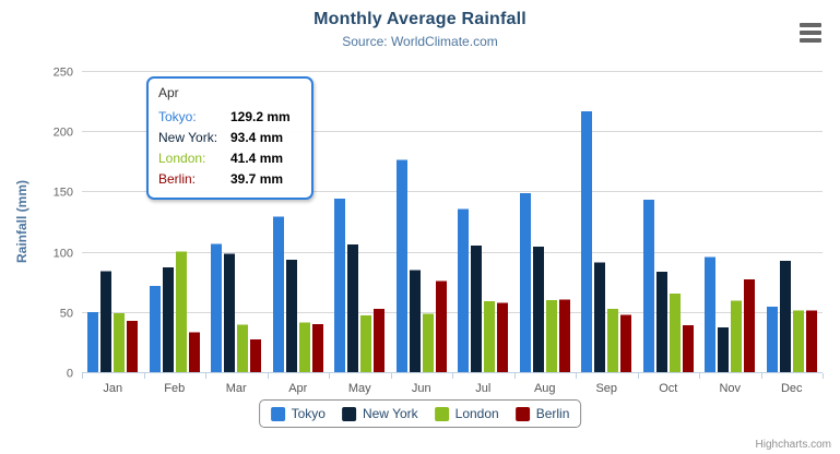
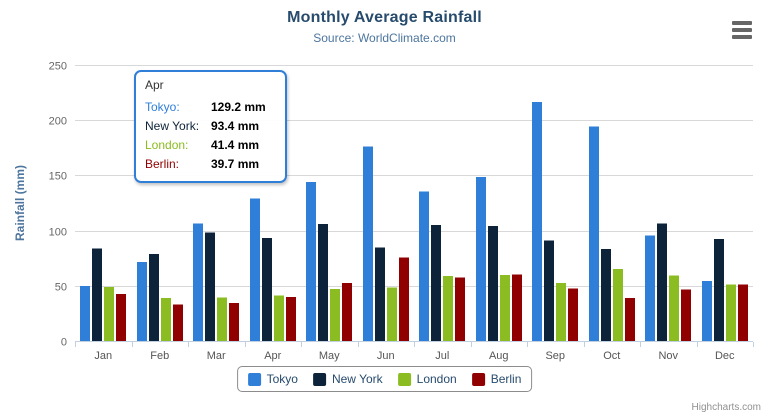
New York/Feb: 87 -> 79
London/Feb: 100 -> 39
Berlin/Mar: 27 -> 34
Tokyo/Oct: 143 -> 194
New York/Nov: 37 -> 107
Berlin/Nov: 77 -> 47
